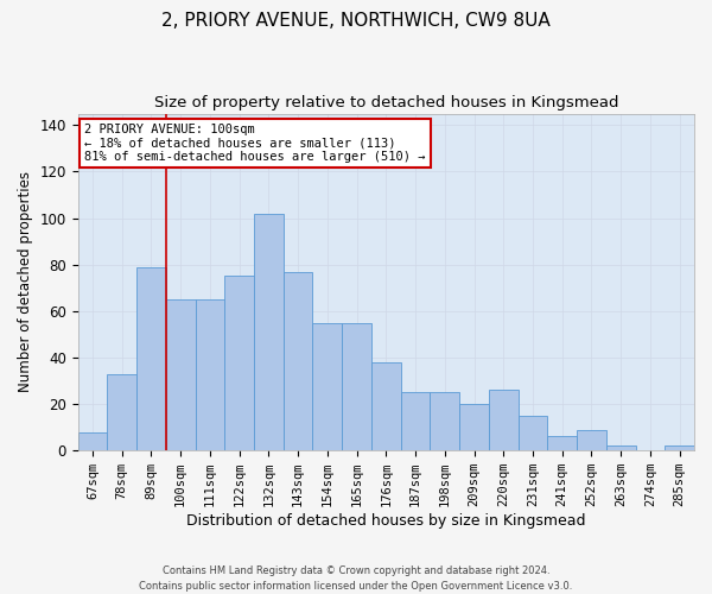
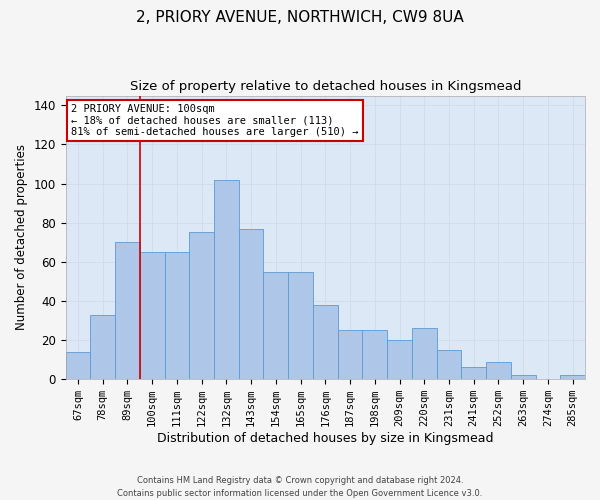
67sqm: 8 -> 14
89sqm: 79 -> 70
